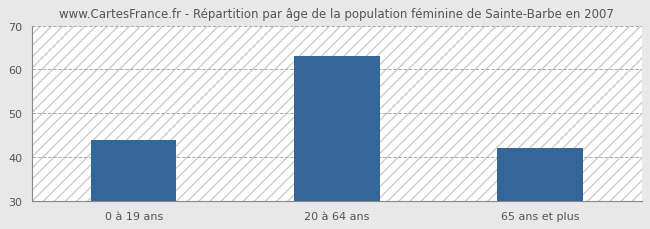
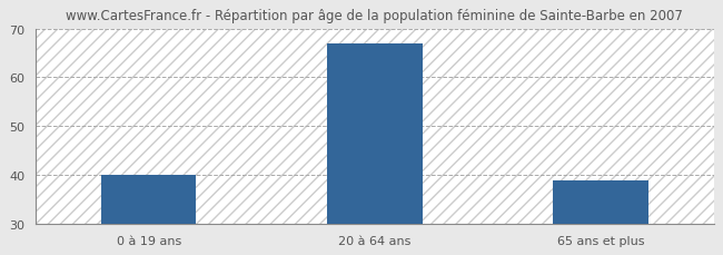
0 à 19 ans: 44 -> 40
20 à 64 ans: 63 -> 67
65 ans et plus: 42 -> 39
